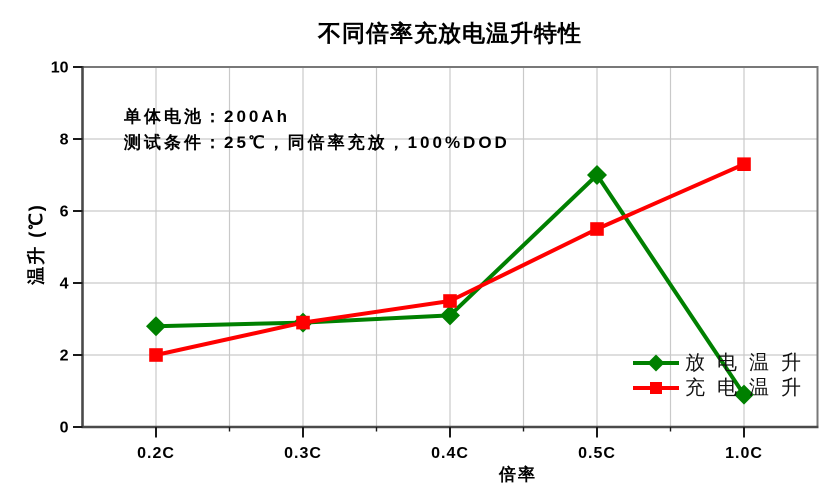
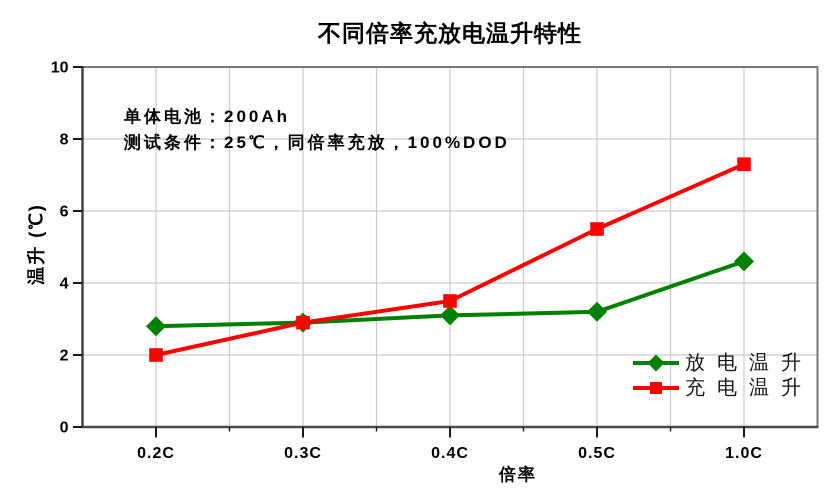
放电温升/0.5C: 7.0 -> 3.2
放电温升/1.0C: 0.9 -> 4.6
